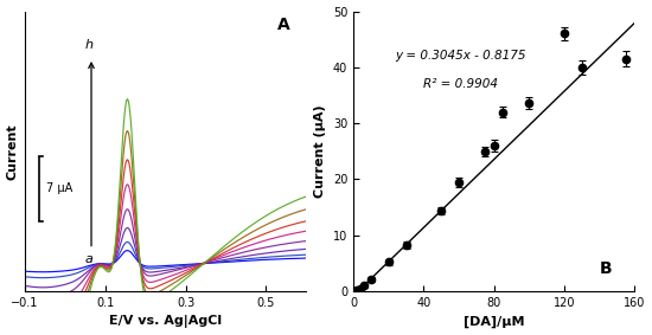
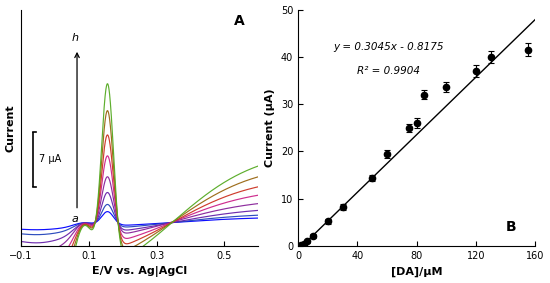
120: 46.0 -> 37.0
